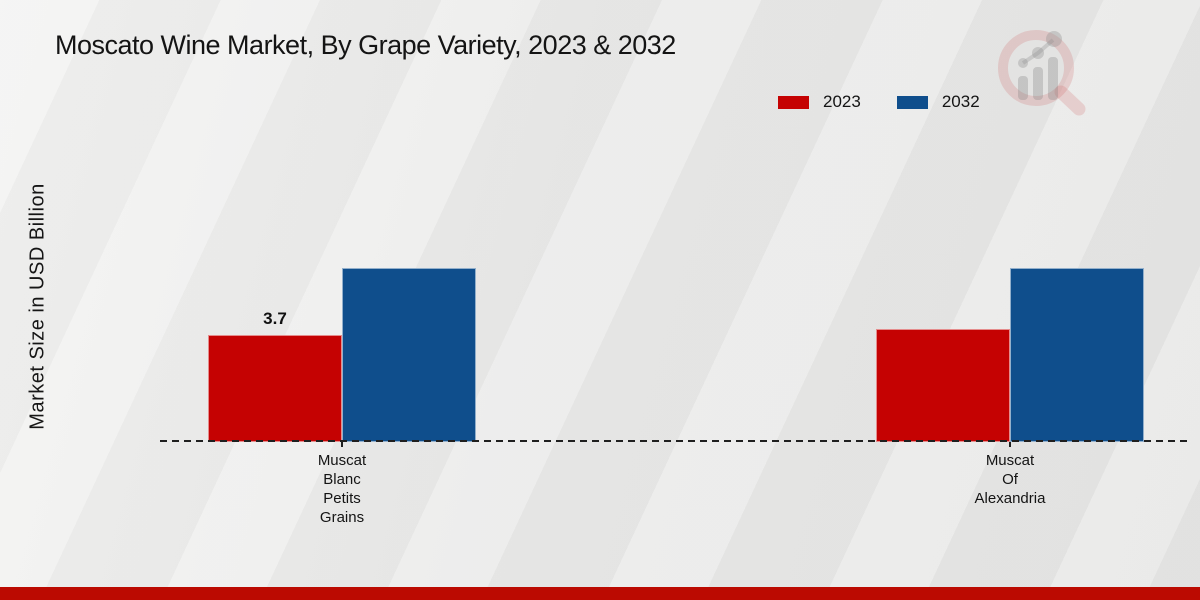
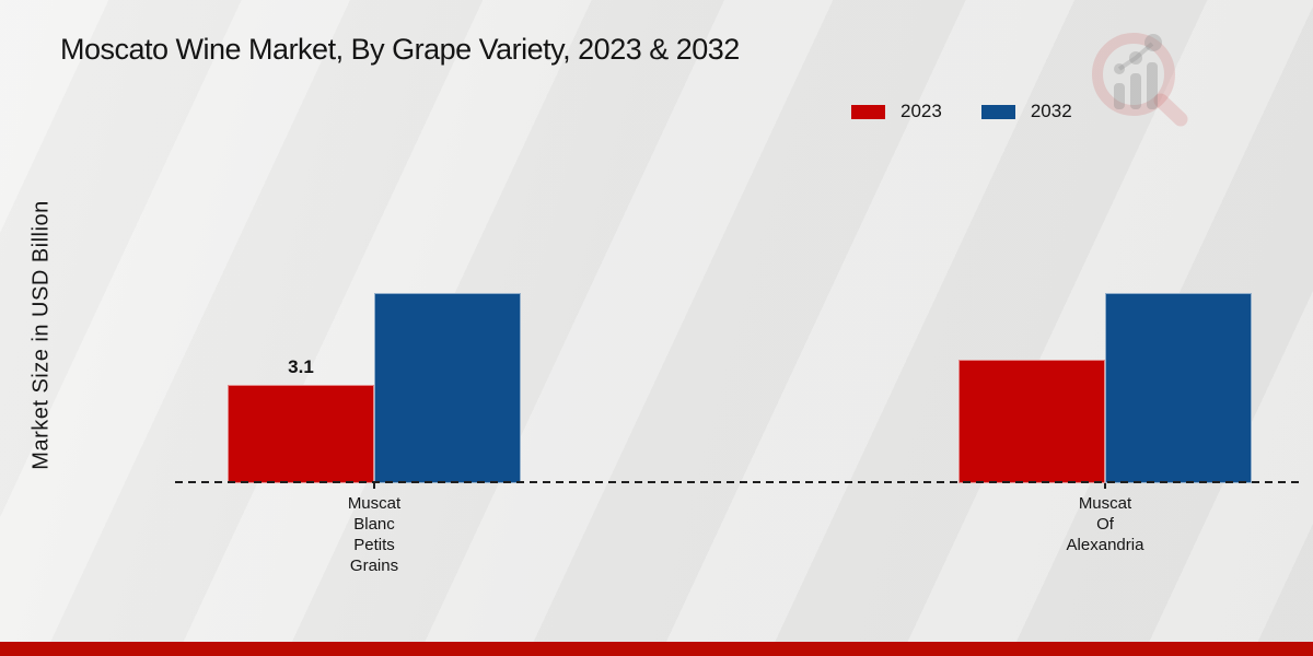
2023/Muscat Blanc Petits Grains: 3.7 -> 3.1
